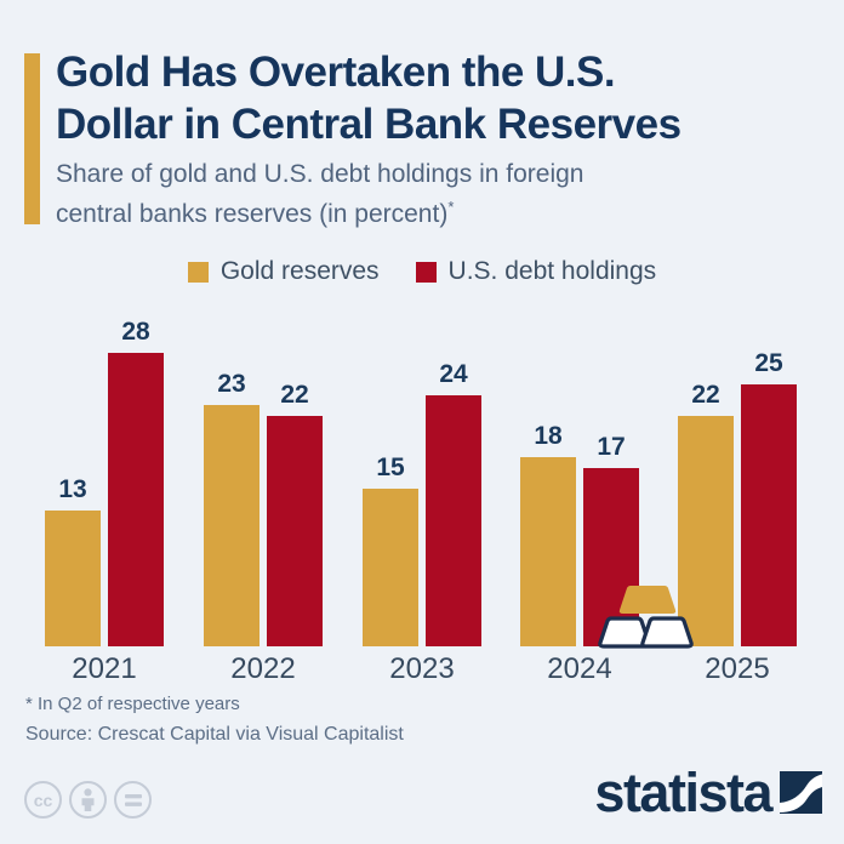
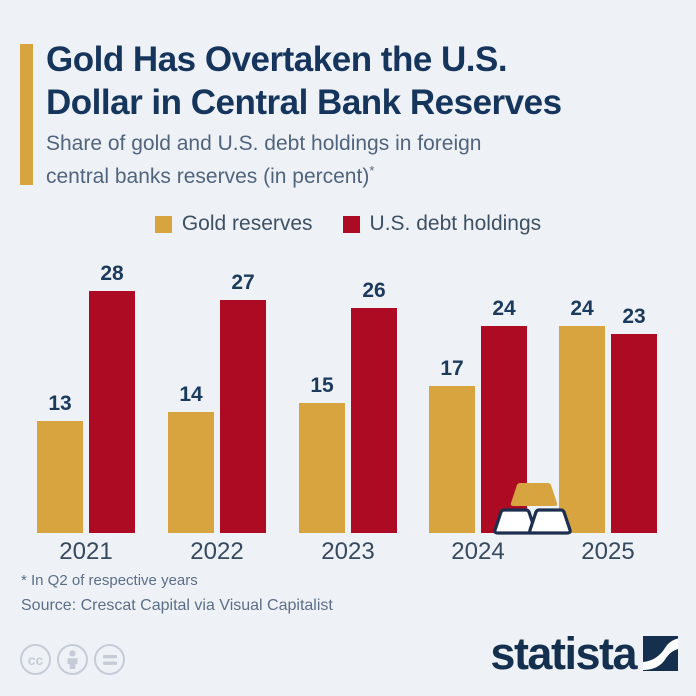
Gold reserves/2022: 23 -> 14
U.S. debt holdings/2022: 22 -> 27
U.S. debt holdings/2023: 24 -> 26
Gold reserves/2024: 18 -> 17
U.S. debt holdings/2024: 17 -> 24
Gold reserves/2025: 22 -> 24
U.S. debt holdings/2025: 25 -> 23
